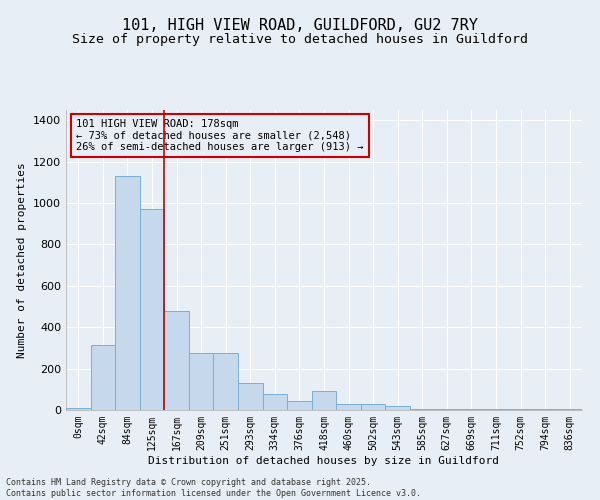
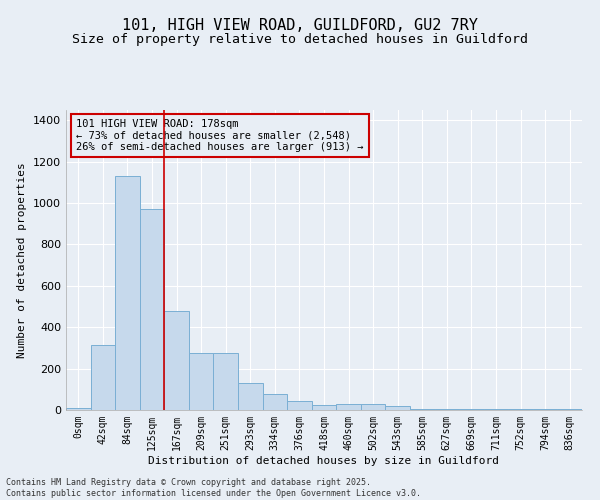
418sqm: 90 -> 25
